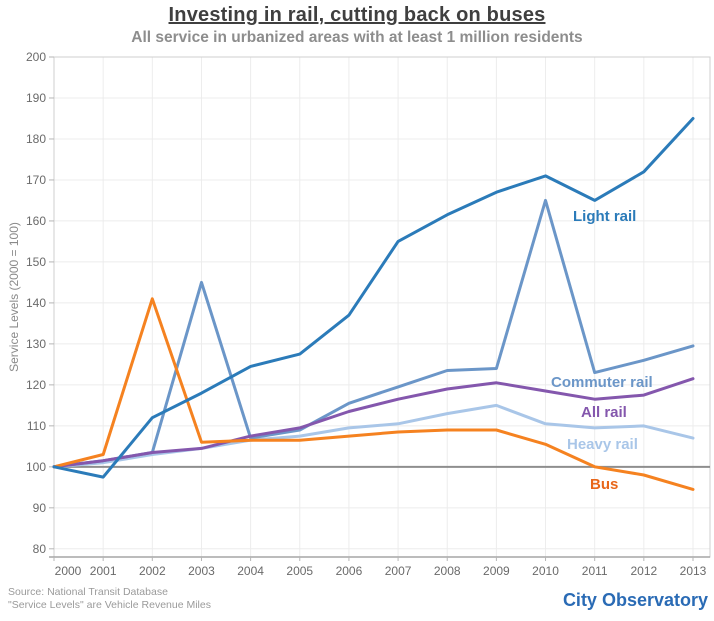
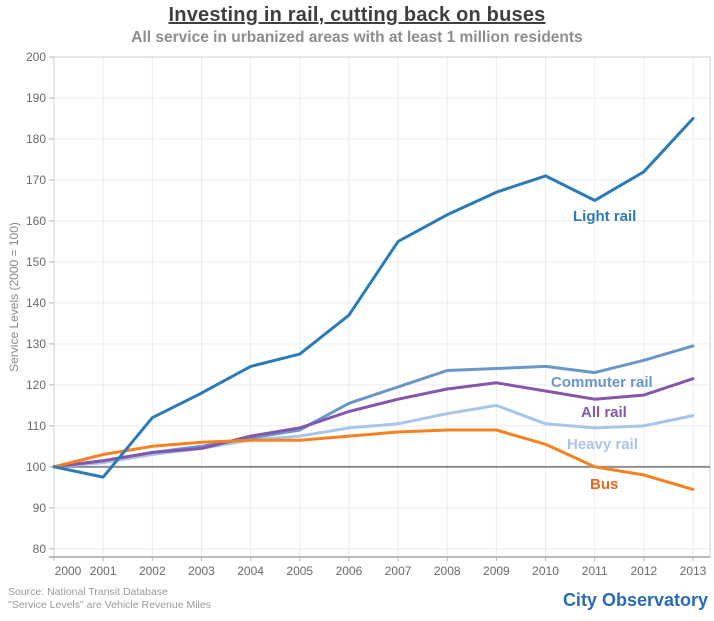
Bus/2002: 141 -> 105
Commuter rail/2003: 145 -> 105
Commuter rail/2010: 165 -> 124
Heavy rail/2013: 107 -> 112
